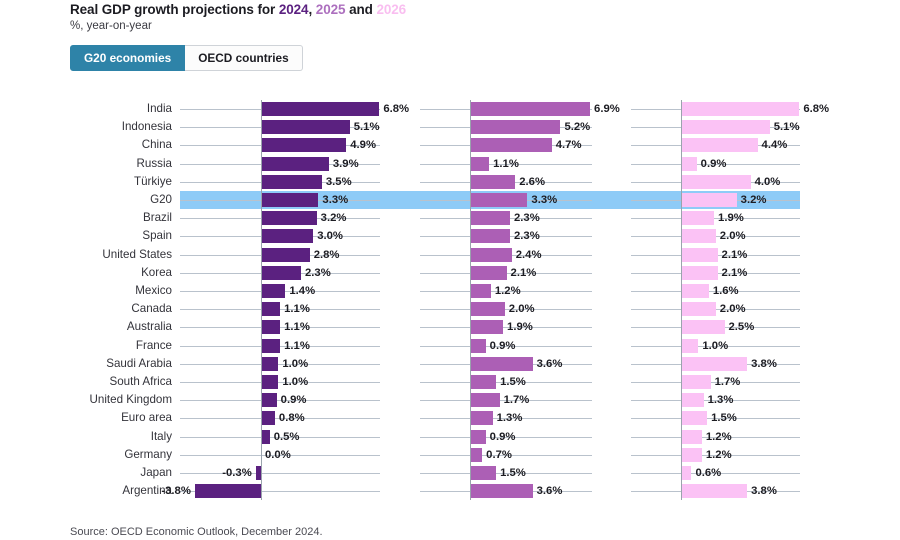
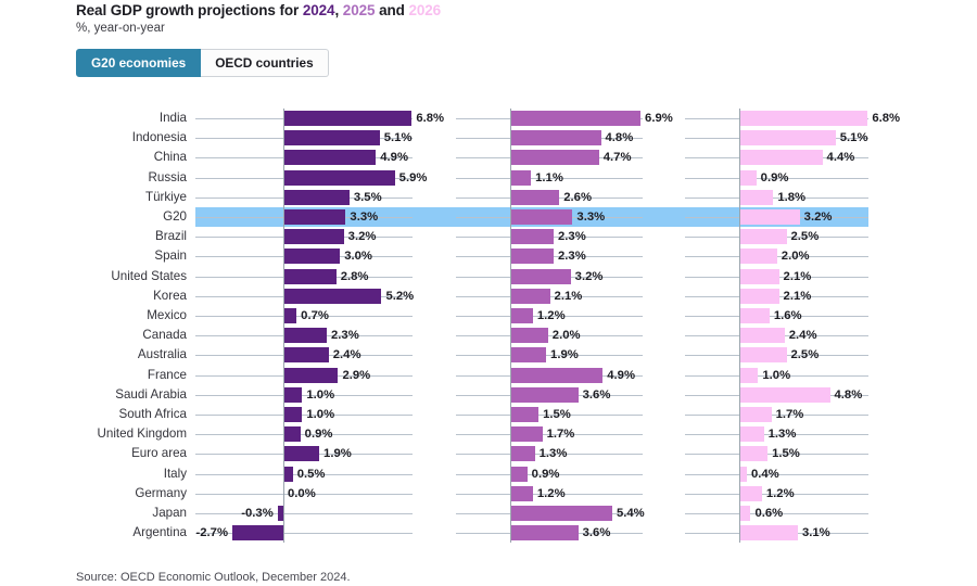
2025/Indonesia: 5.2% -> 4.8%
2024/Russia: 3.9% -> 5.9%
2026/Türkiye: 4.0% -> 1.8%
2026/Brazil: 1.9% -> 2.5%
2025/United States: 2.4% -> 3.2%
2024/Korea: 2.3% -> 5.2%
2024/Mexico: 1.4% -> 0.7%
2024/Canada: 1.1% -> 2.3%
2026/Canada: 2.0% -> 2.4%
2024/Australia: 1.1% -> 2.4%
2024/France: 1.1% -> 2.9%
2025/France: 0.9% -> 4.9%
2026/Saudi Arabia: 3.8% -> 4.8%
2024/Euro area: 0.8% -> 1.9%
2026/Italy: 1.2% -> 0.4%
2025/Germany: 0.7% -> 1.2%
2025/Japan: 1.5% -> 5.4%
2024/Argentina: -3.8% -> -2.7%
2026/Argentina: 3.8% -> 3.1%
